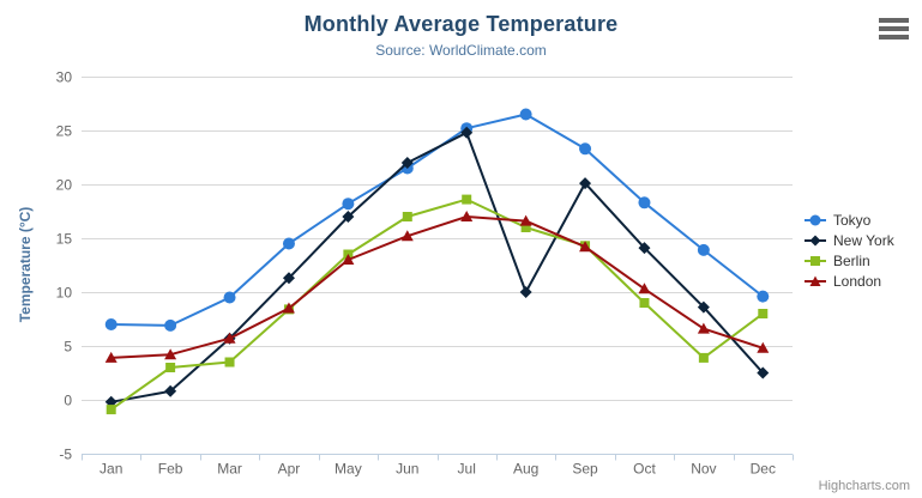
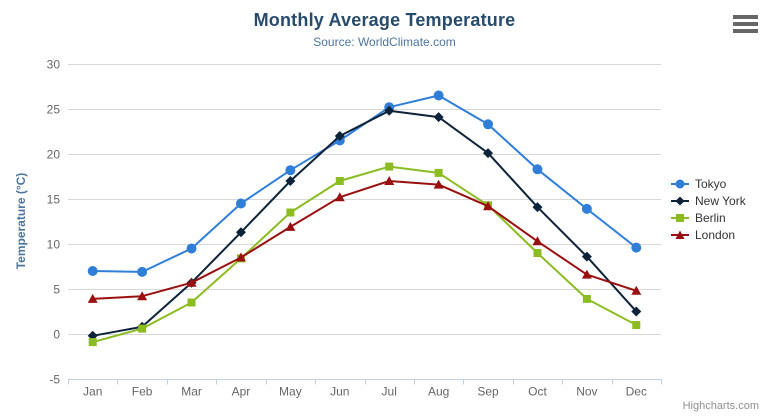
Berlin/Feb: 3 -> 1
London/May: 13 -> 12
New York/Aug: 10 -> 24
Berlin/Aug: 16 -> 18
Berlin/Dec: 8 -> 1
